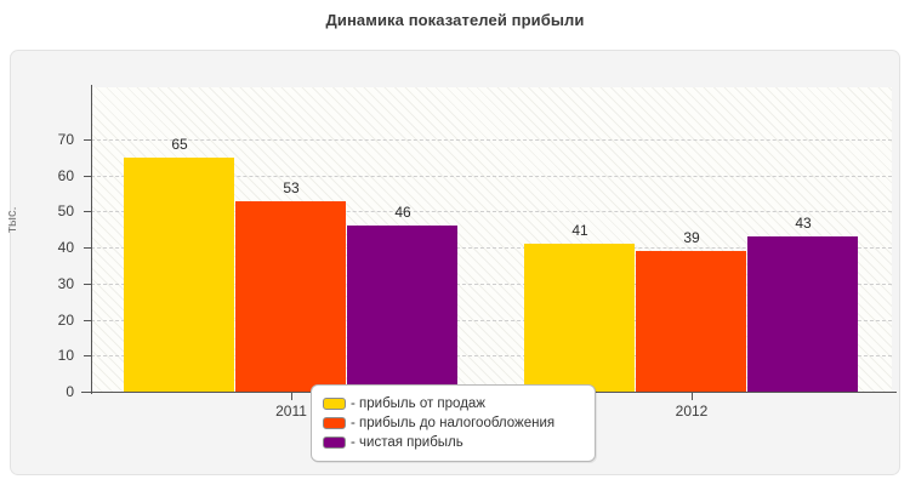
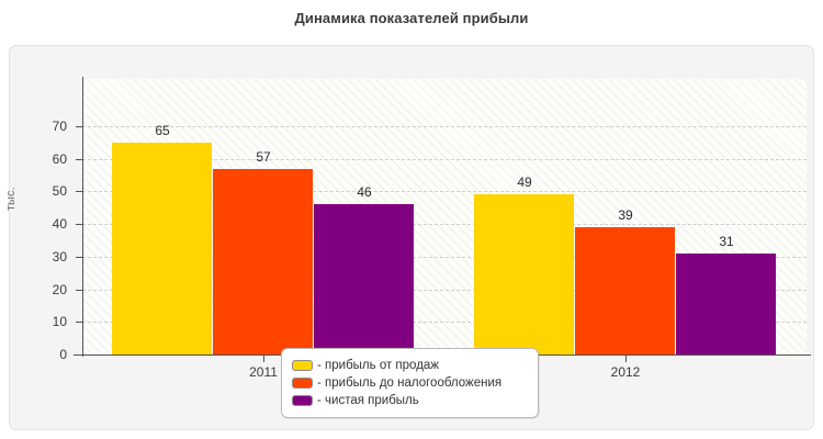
- прибыль до налогообложения/2011: 53 -> 57
- прибыль от продаж/2012: 41 -> 49
- чистая прибыль/2012: 43 -> 31
